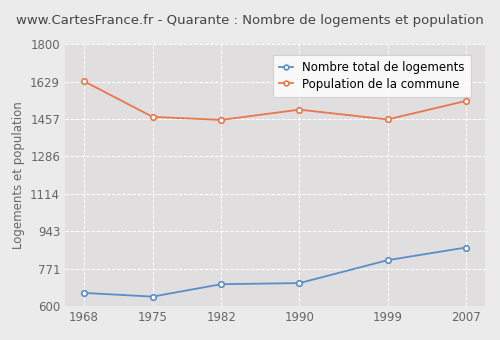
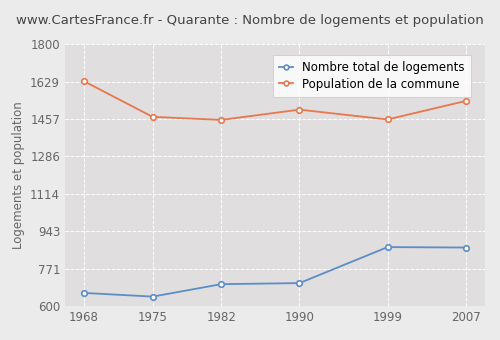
Nombre total de logements/1999: 810 -> 870
